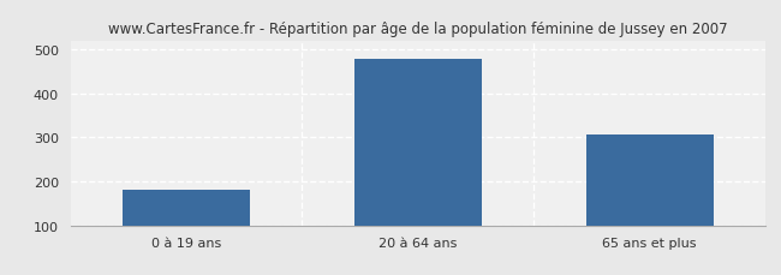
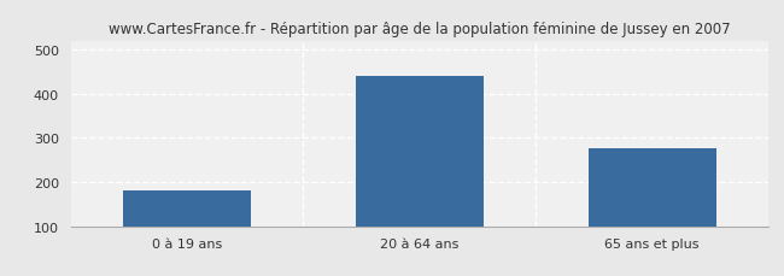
20 à 64 ans: 478 -> 440
65 ans et plus: 306 -> 275
